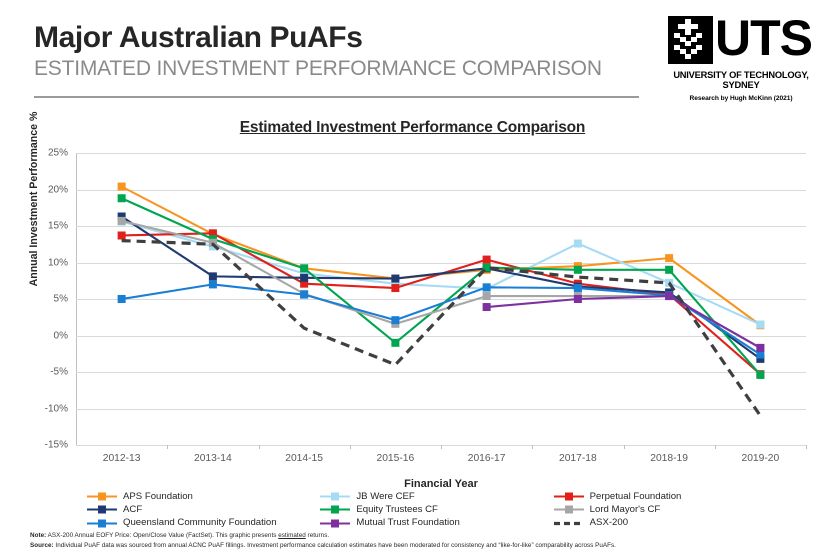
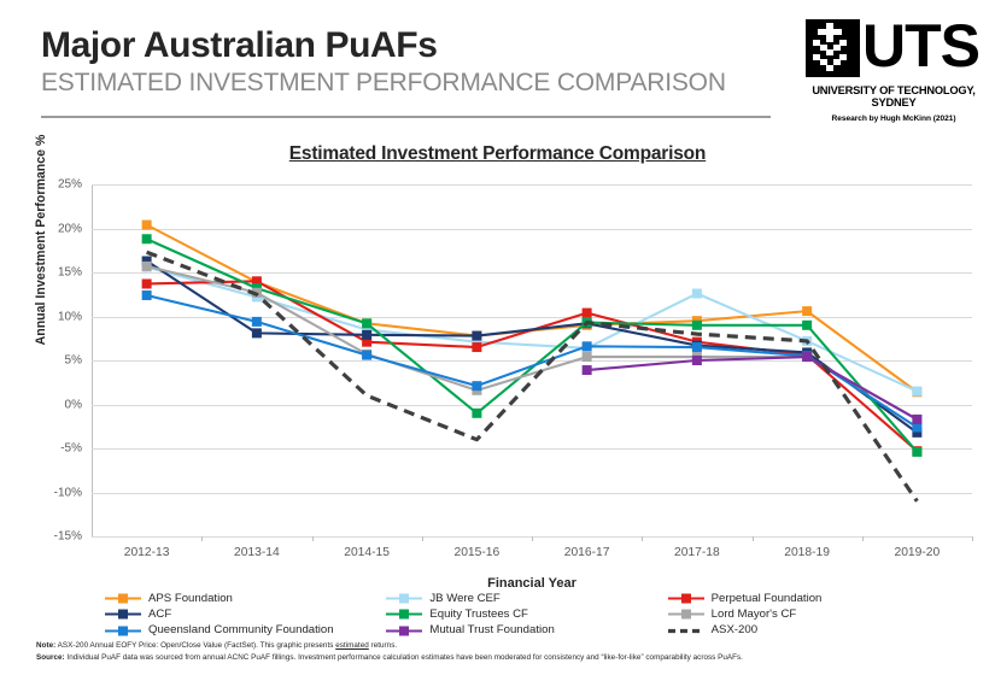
Queensland Community Foundation/2012-13: 5% -> 12%
ASX-200/2012-13: 13% -> 17%
Queensland Community Foundation/2013-14: 7% -> 9%
